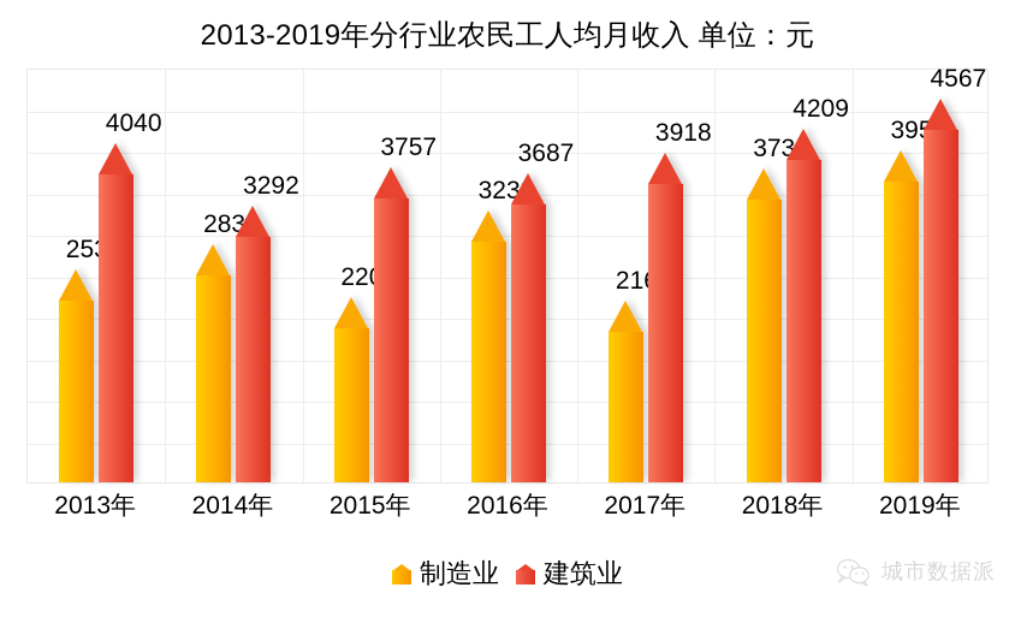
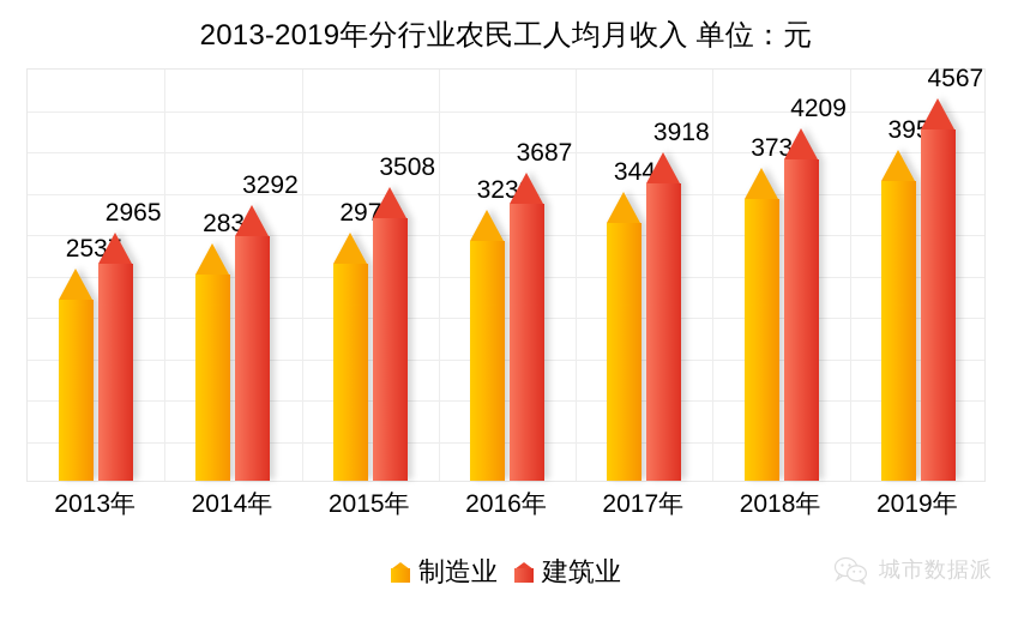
建筑业/2013年: 4040 -> 2965
制造业/2015年: 2200 -> 2970
建筑业/2015年: 3757 -> 3508
制造业/2017年: 2165 -> 3444
